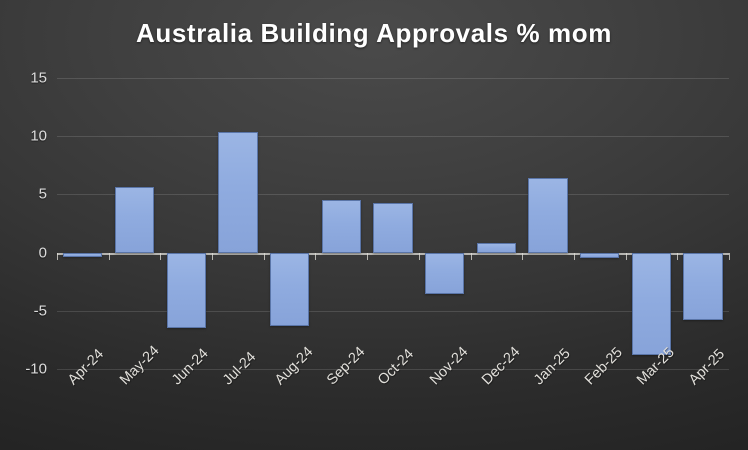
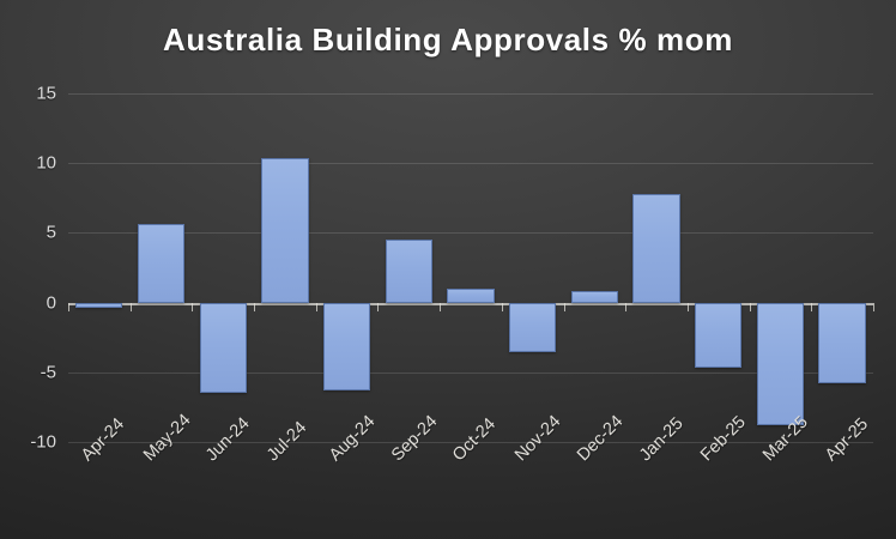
Oct-24: 4.3 -> 1.0
Jan-25: 6.4 -> 7.8
Feb-25: -0.5 -> -4.7
